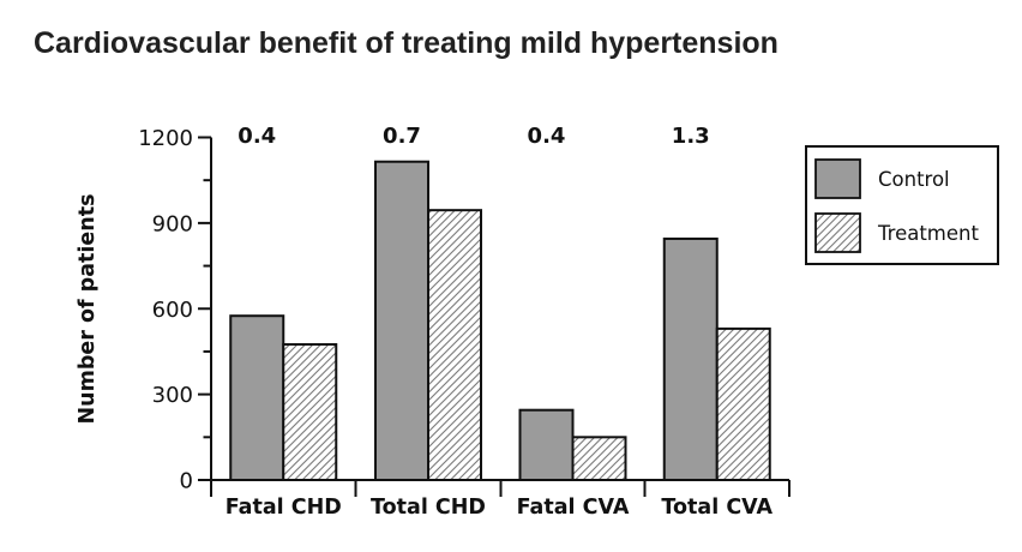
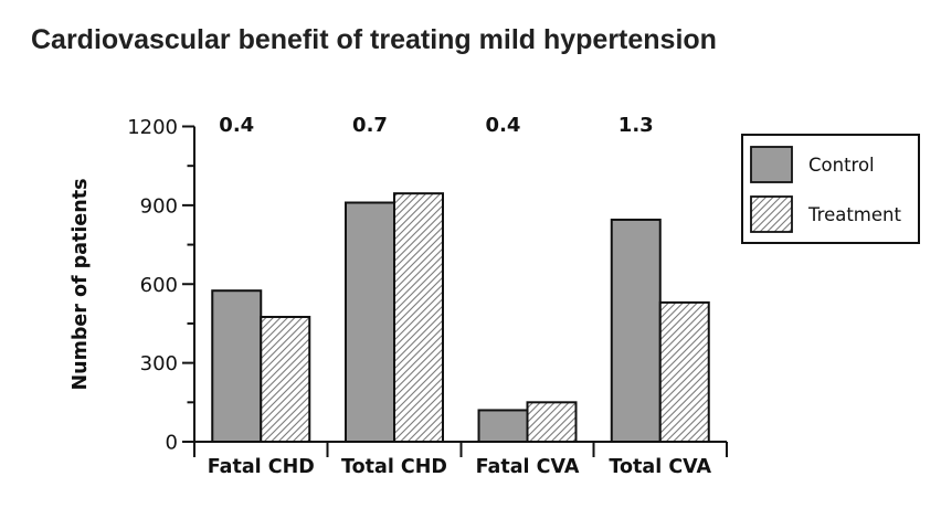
Control/Total CHD: 1120 -> 910
Control/Fatal CVA: 240 -> 120
